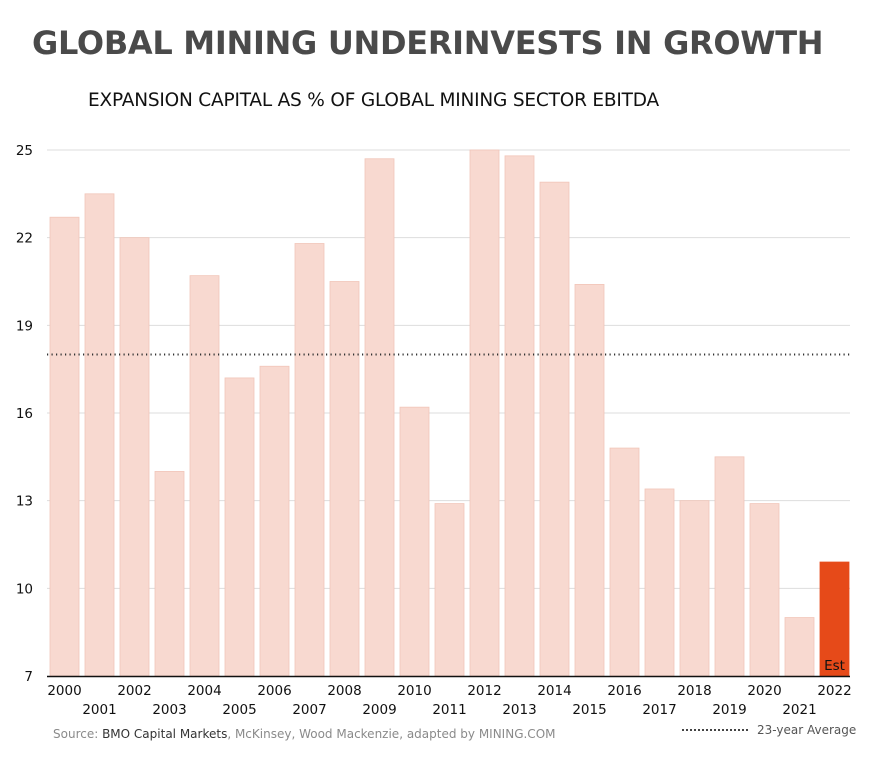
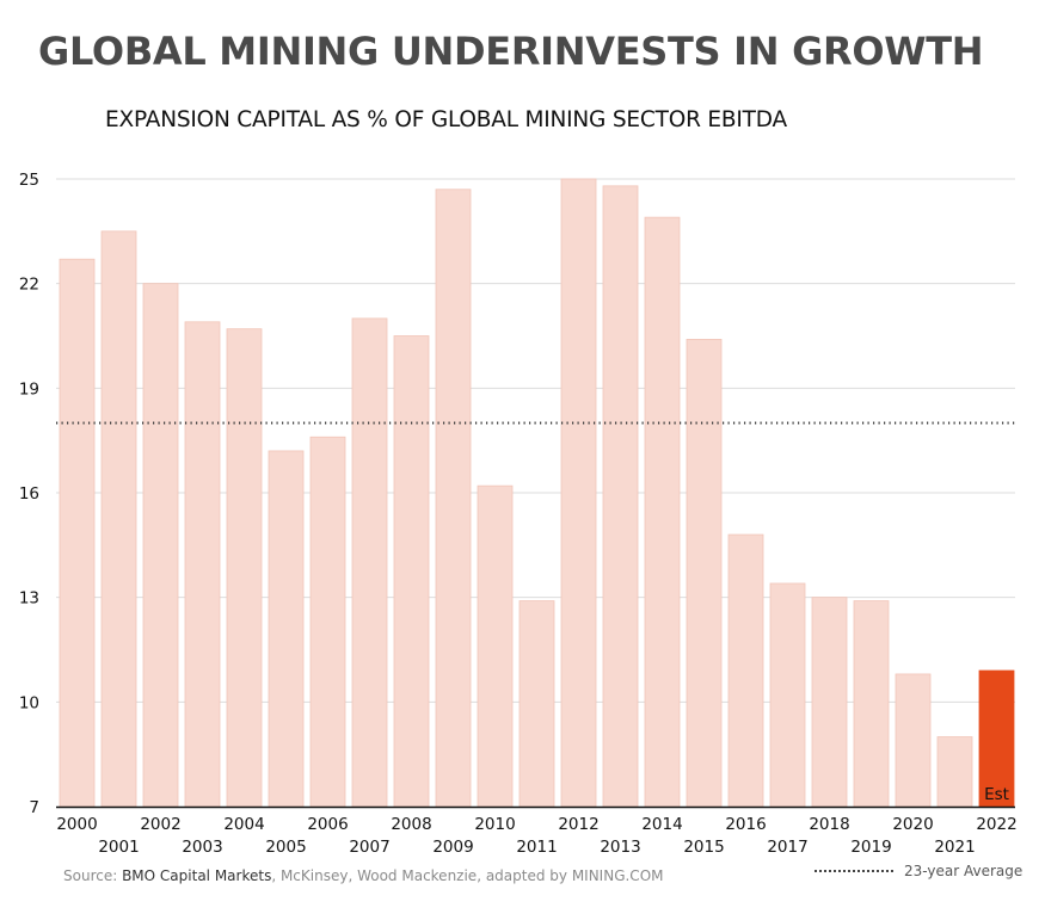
2003: 14.0 -> 20.9
2007: 21.8 -> 21.0
2019: 14.5 -> 12.9
2020: 12.9 -> 10.8
